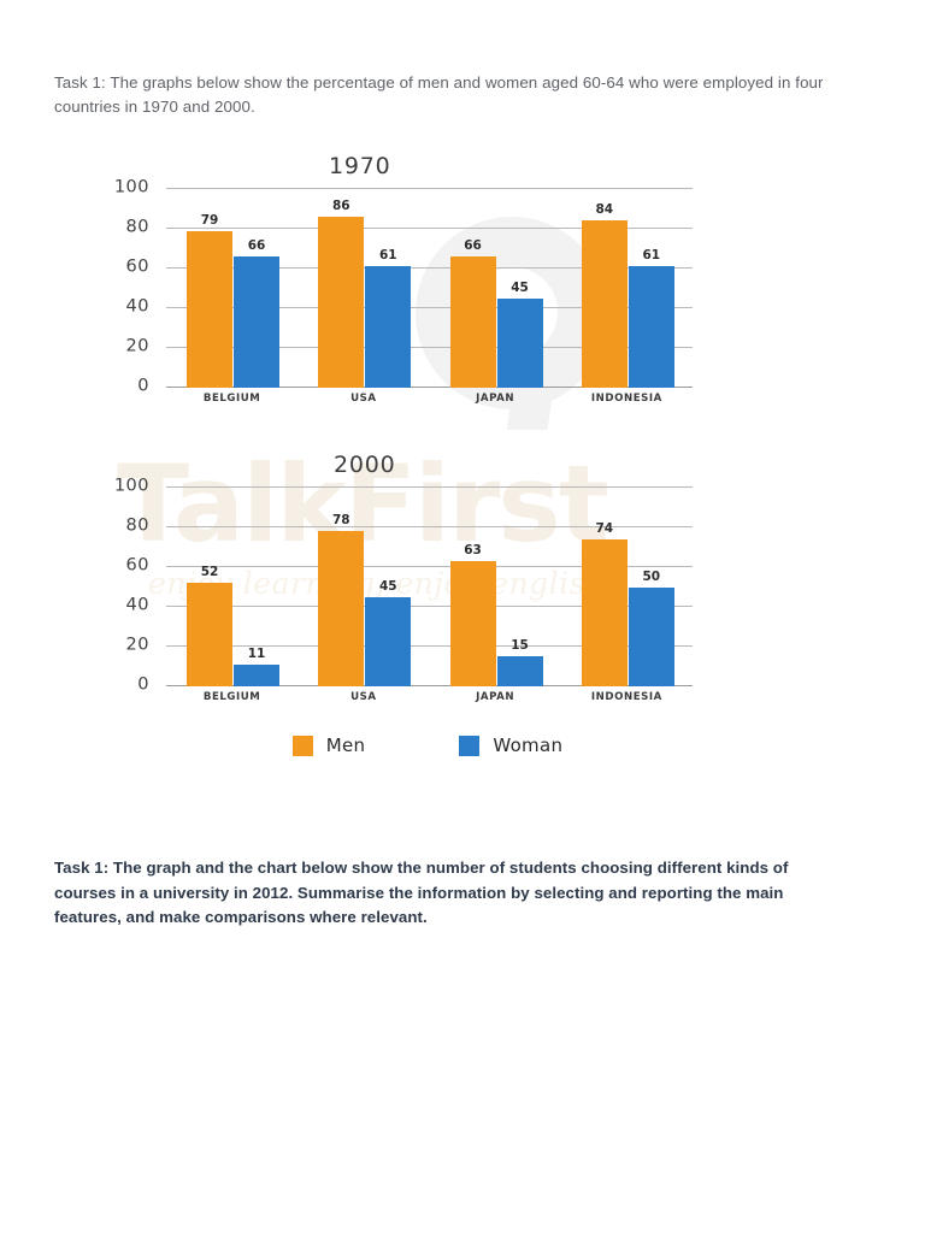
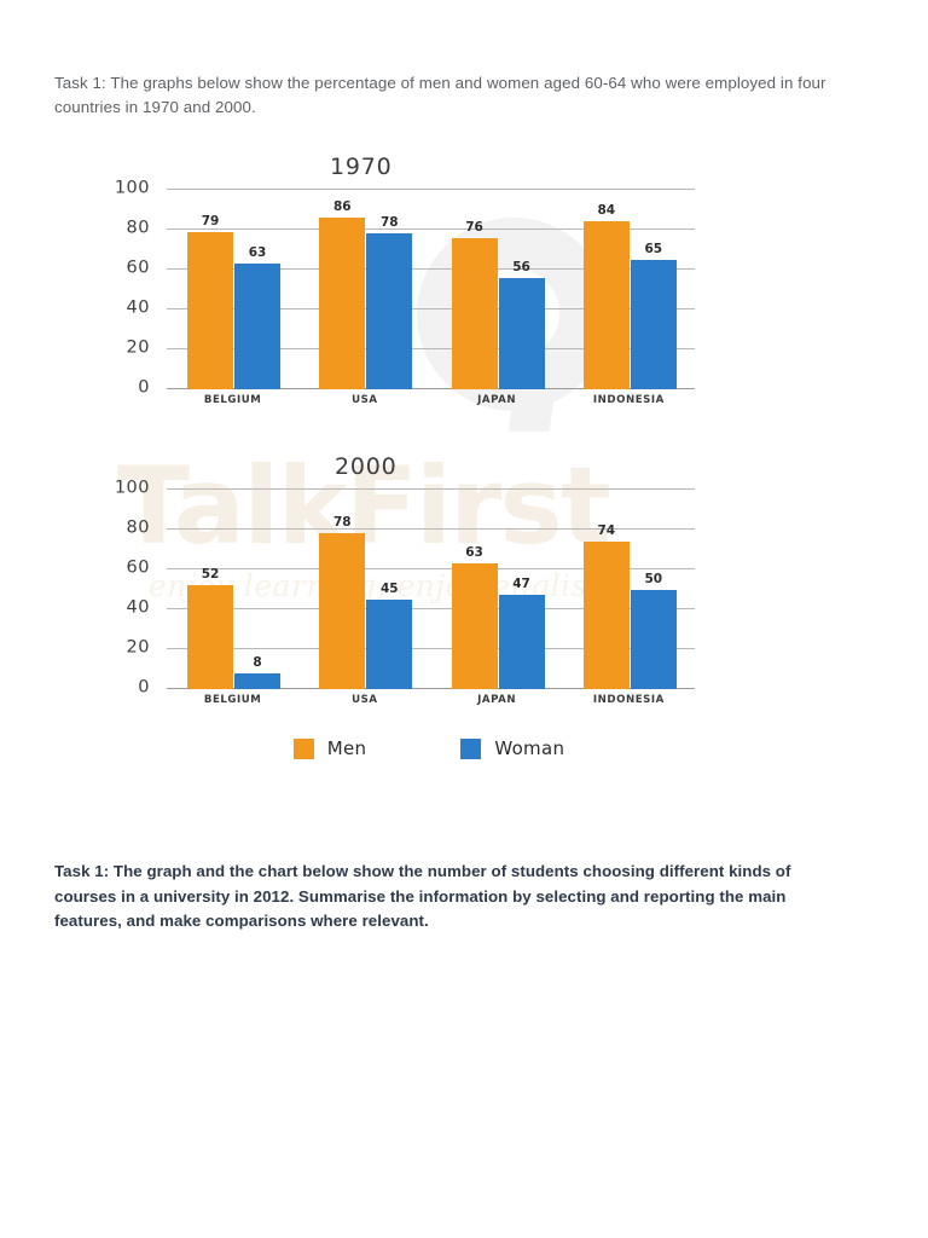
1970/Woman/BELGIUM: 66 -> 63
1970/Woman/USA: 61 -> 78
1970/Men/JAPAN: 66 -> 76
1970/Woman/JAPAN: 45 -> 56
1970/Woman/INDONESIA: 61 -> 65
2000/Woman/BELGIUM: 11 -> 8
2000/Woman/JAPAN: 15 -> 47
